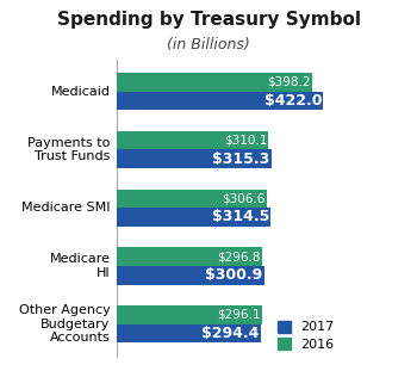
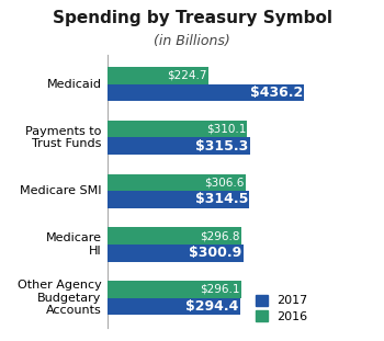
2016/Medicaid: $398.2 -> $224.7
2017/Medicaid: $422.0 -> $436.2
